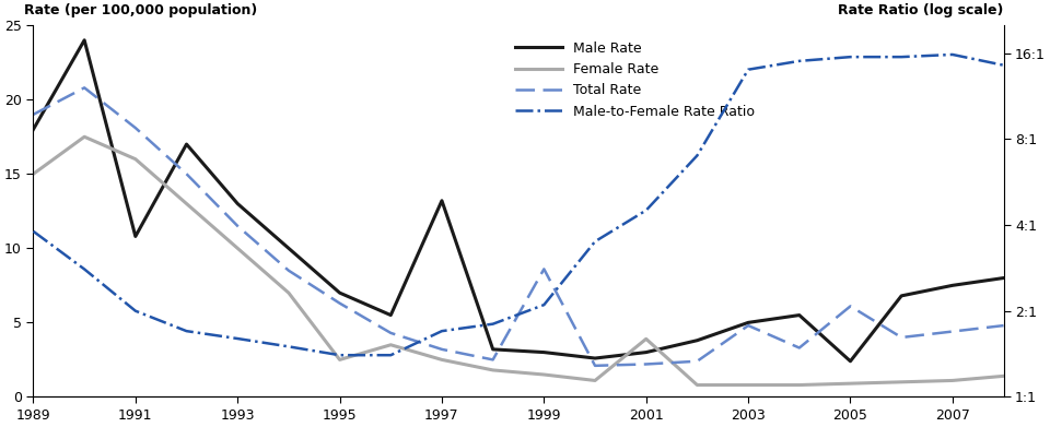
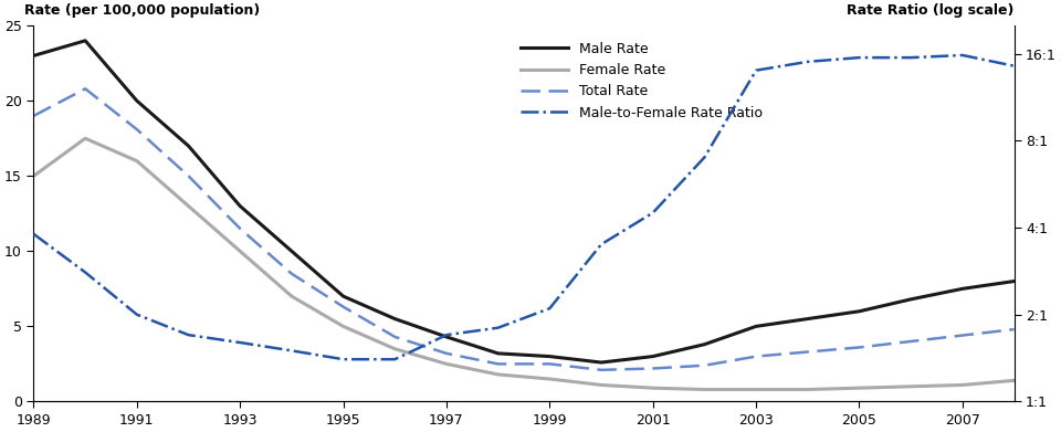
Male Rate/1989: 18.0 -> 23.0
Male Rate/1991: 10.8 -> 20.0
Female Rate/1995: 2.5 -> 5.0
Male Rate/1997: 13.2 -> 4.3
Total Rate/1999: 8.6 -> 2.5
Female Rate/2001: 3.9 -> 0.9
Total Rate/2003: 4.8 -> 3.0
Male Rate/2005: 2.4 -> 6.0
Total Rate/2005: 6.1 -> 3.6
